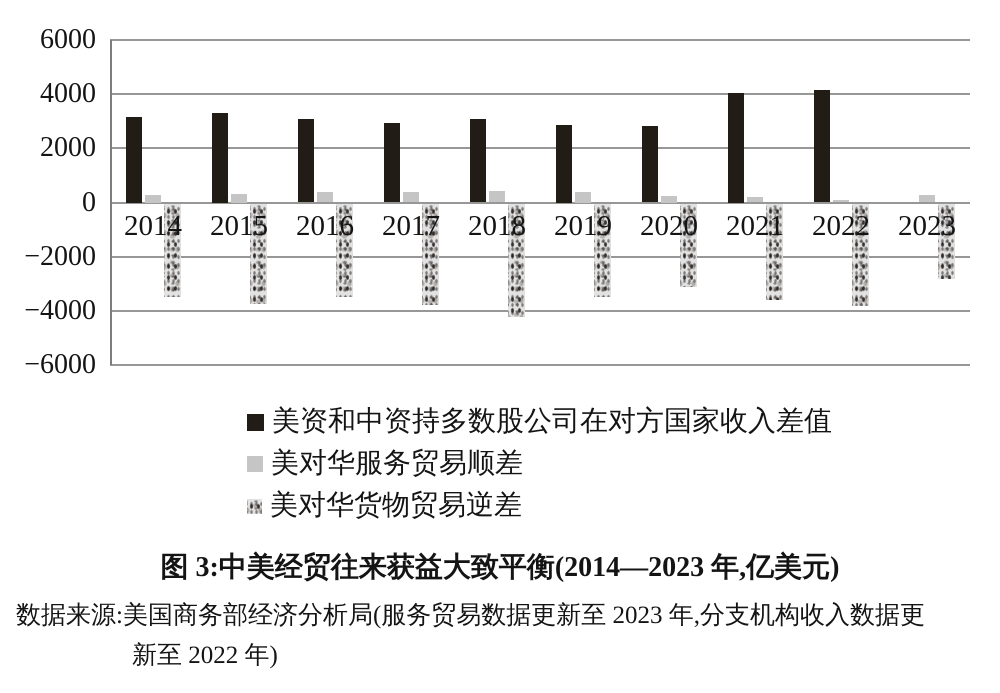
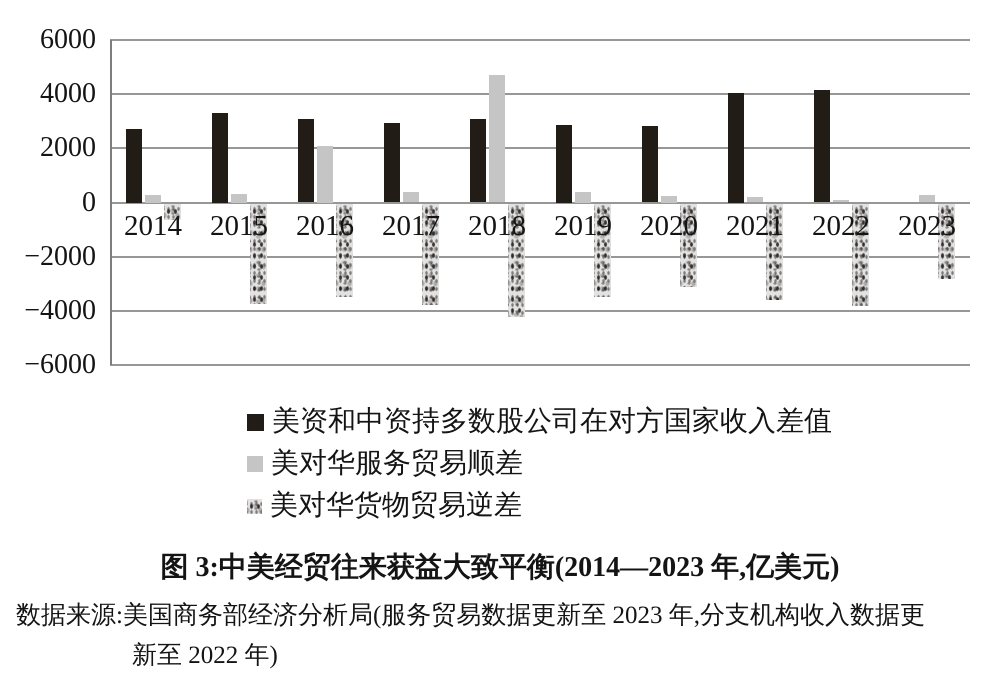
美资和中资持多数股公司在对方国家收入差值/2014: 3200 -> 2700
美对华货物贸易逆差/2014: -3400 -> -600
美对华服务贸易顺差/2016: 400 -> 2100
美对华服务贸易顺差/2018: 400 -> 4700
